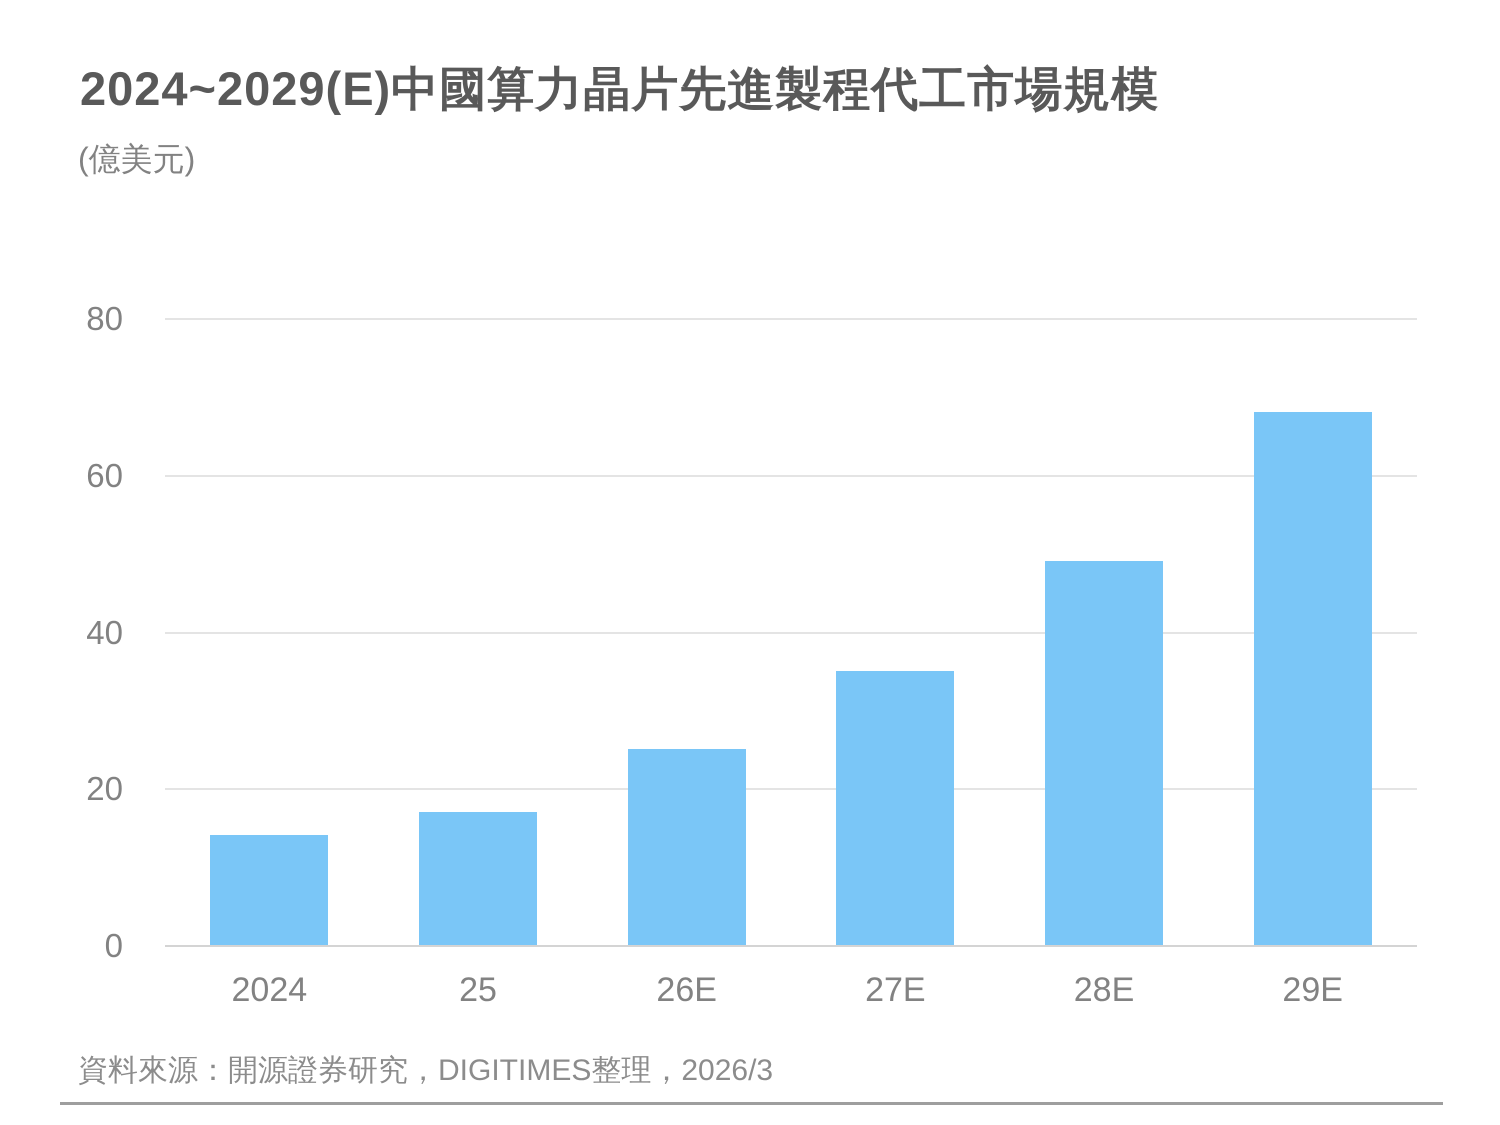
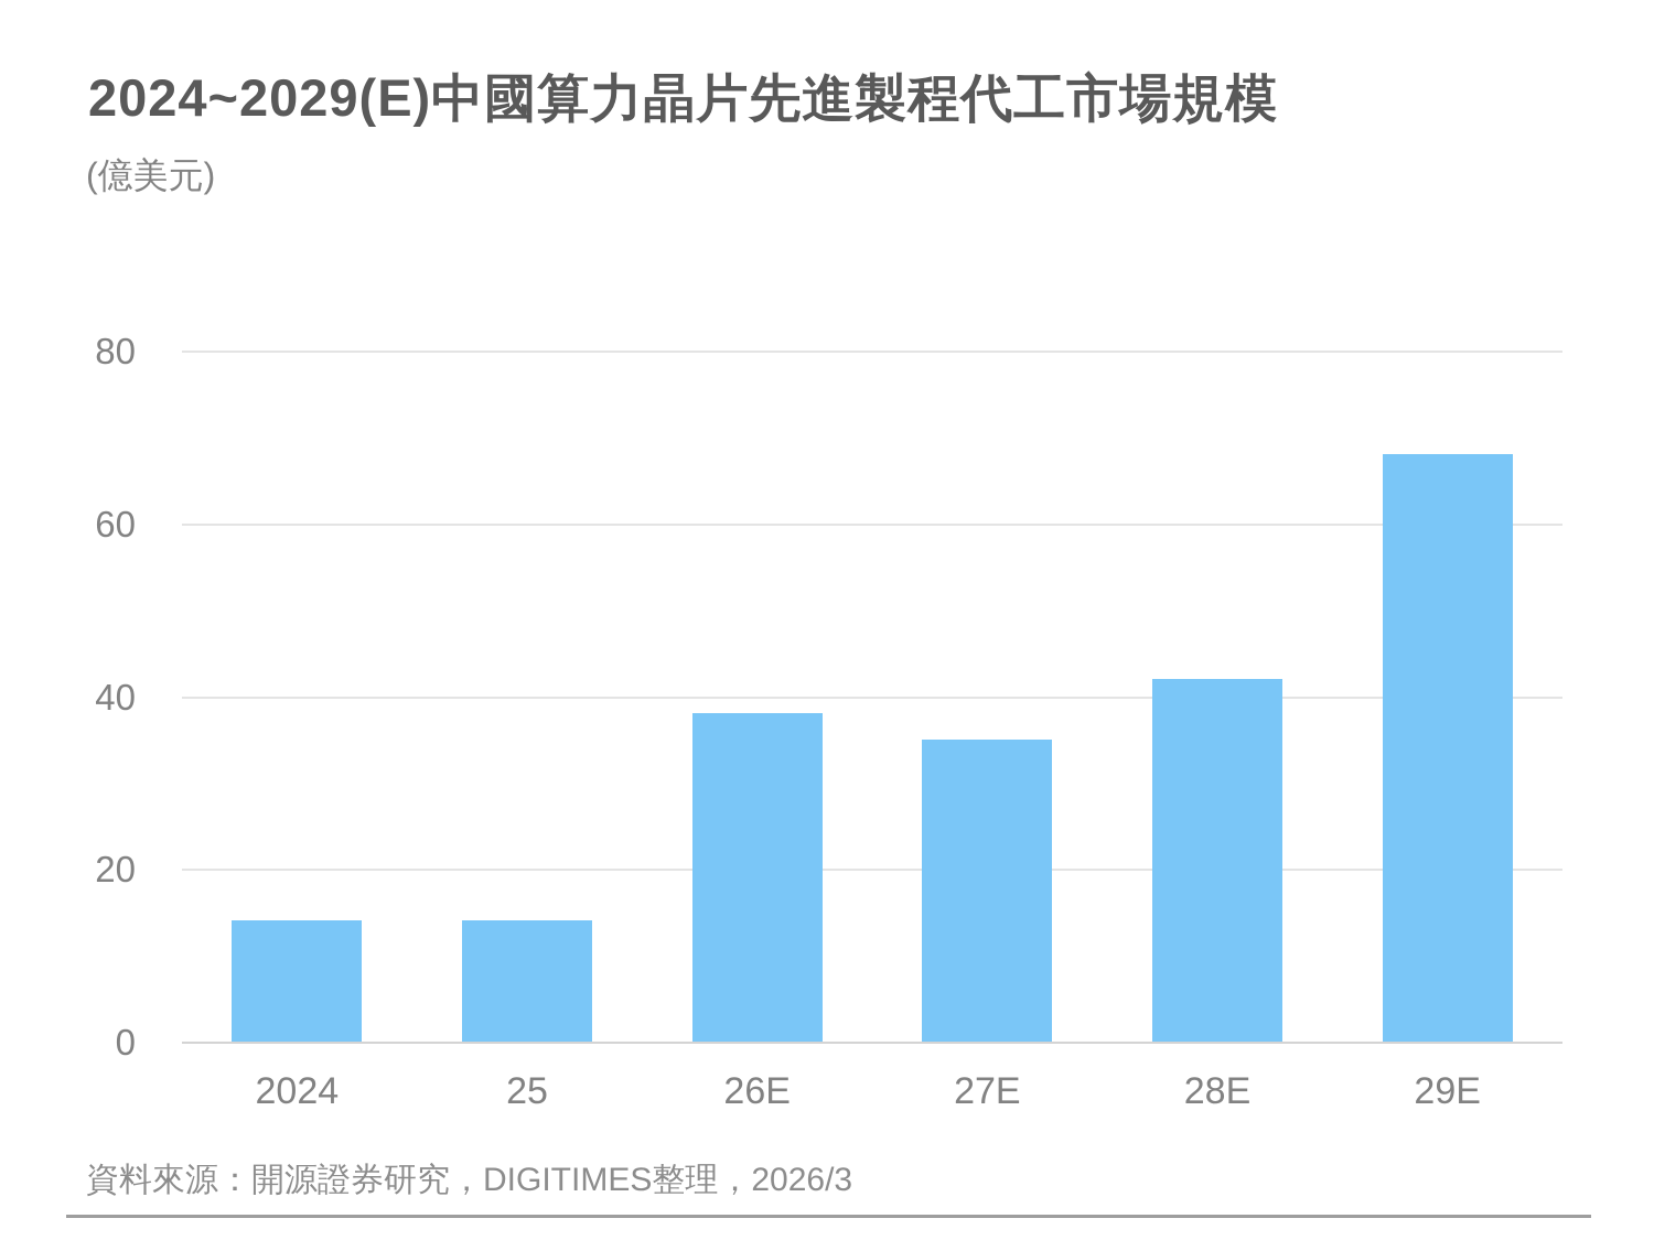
25: 17 -> 14
26E: 25 -> 38
28E: 49 -> 42
